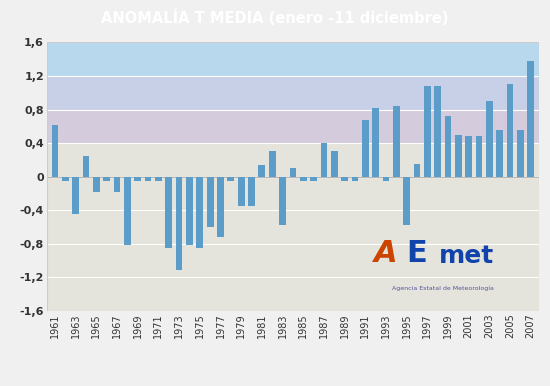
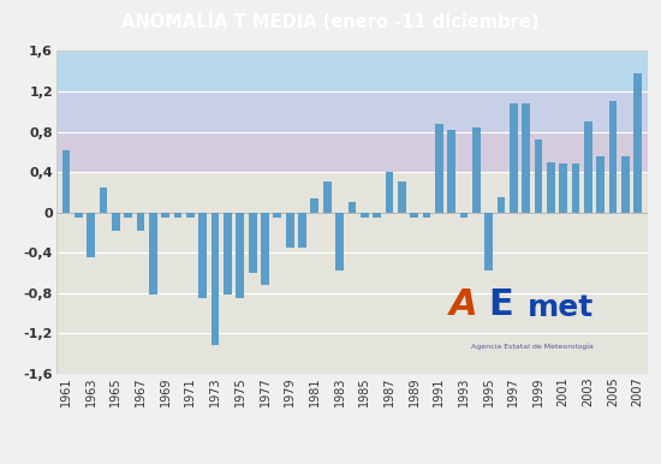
1973: -1,12 -> -1,32
1991: 0,68 -> 0,88
